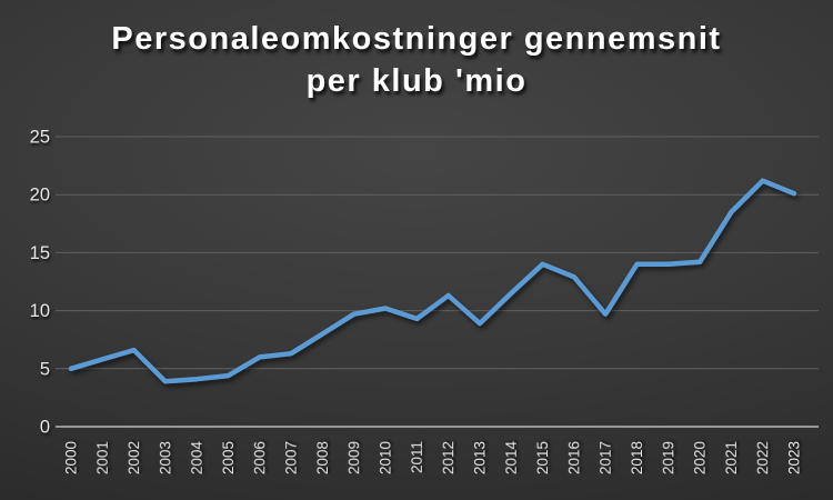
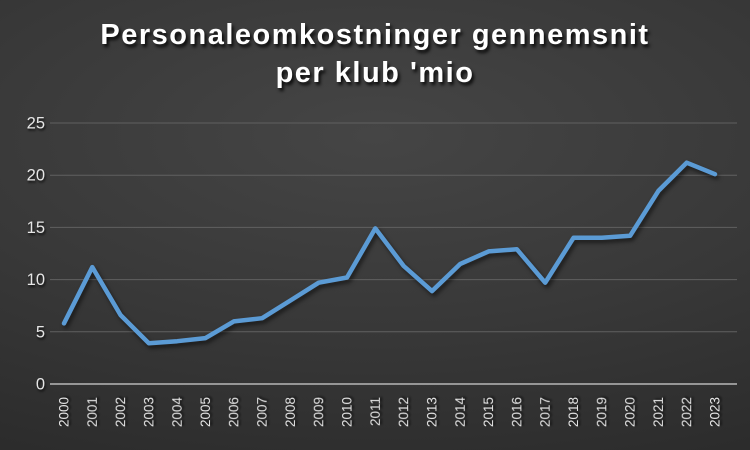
2000: 5.0 -> 5.8
2001: 5.8 -> 11.2
2011: 9.3 -> 14.9
2015: 14.0 -> 12.7
